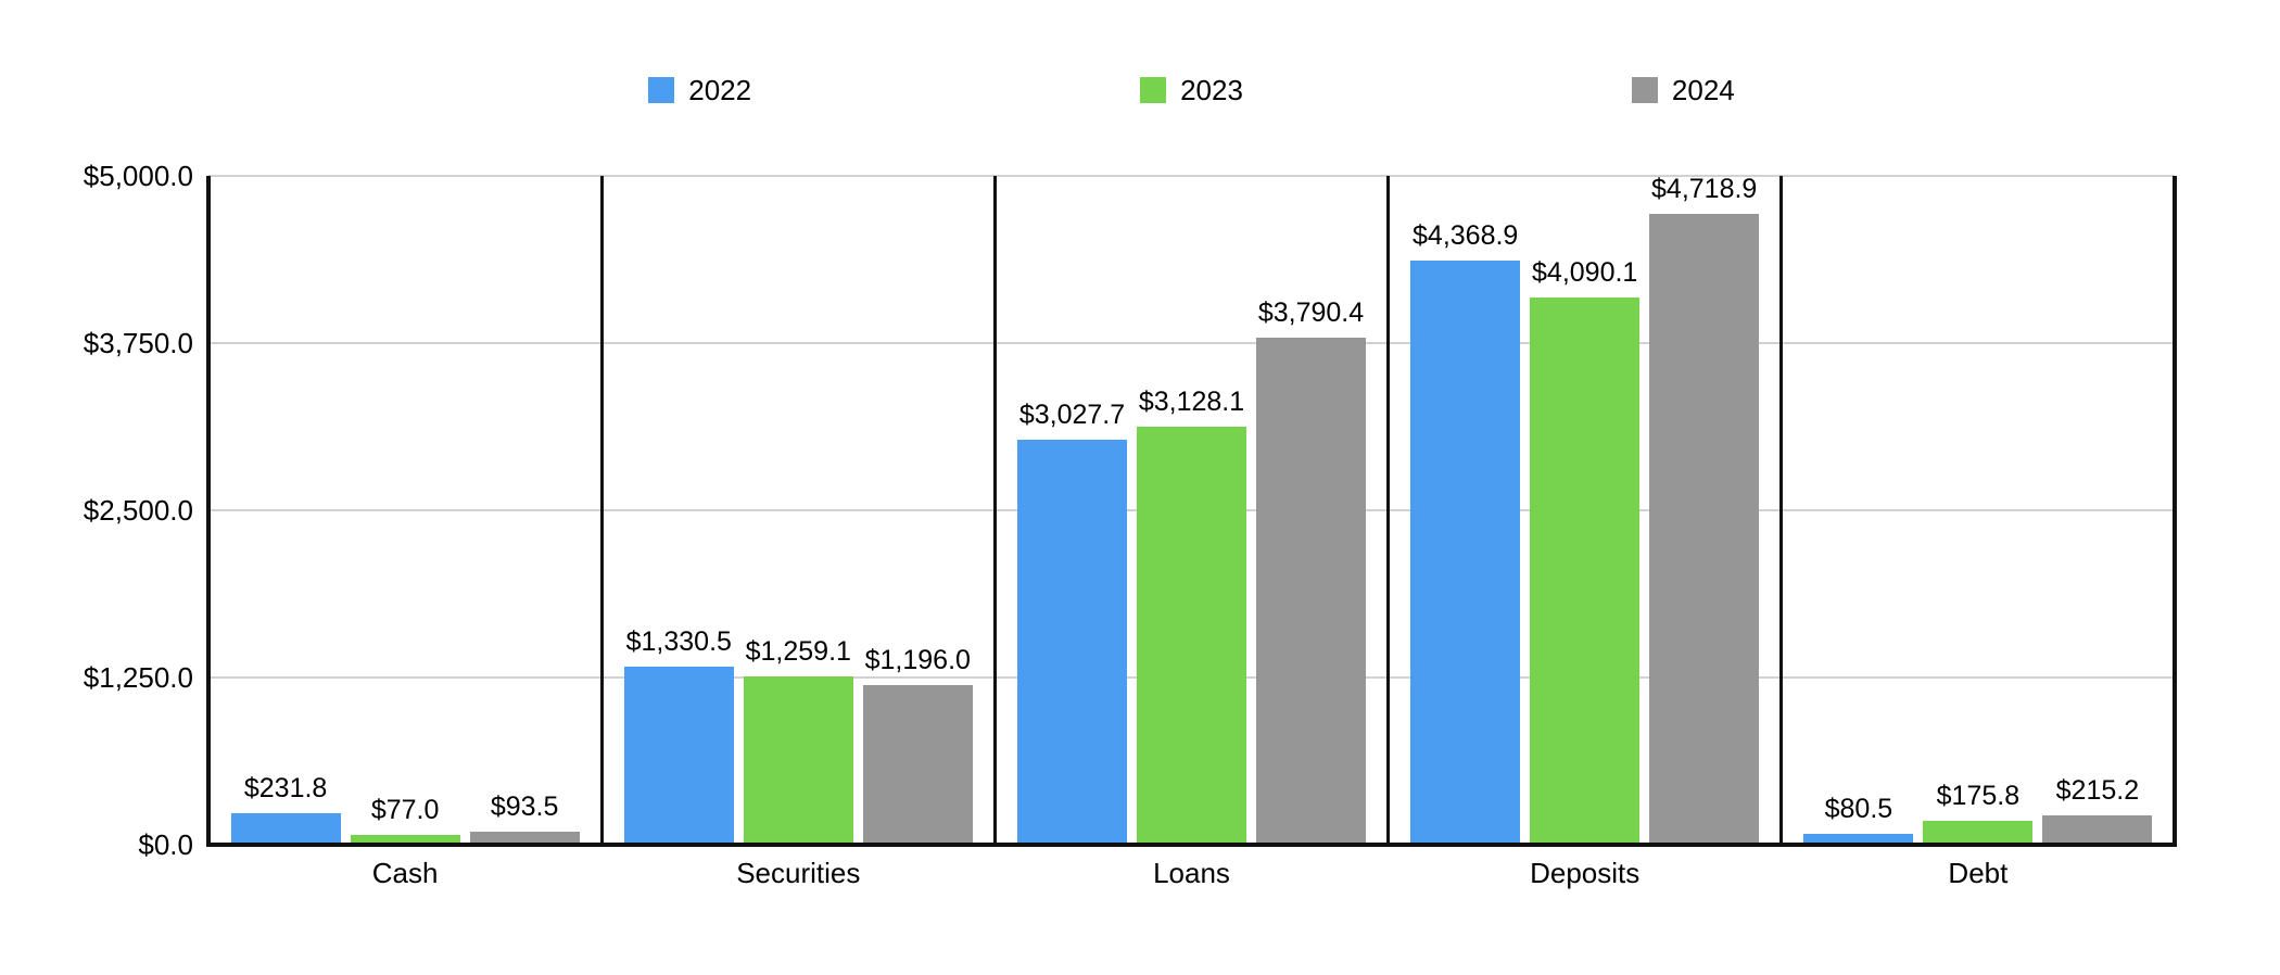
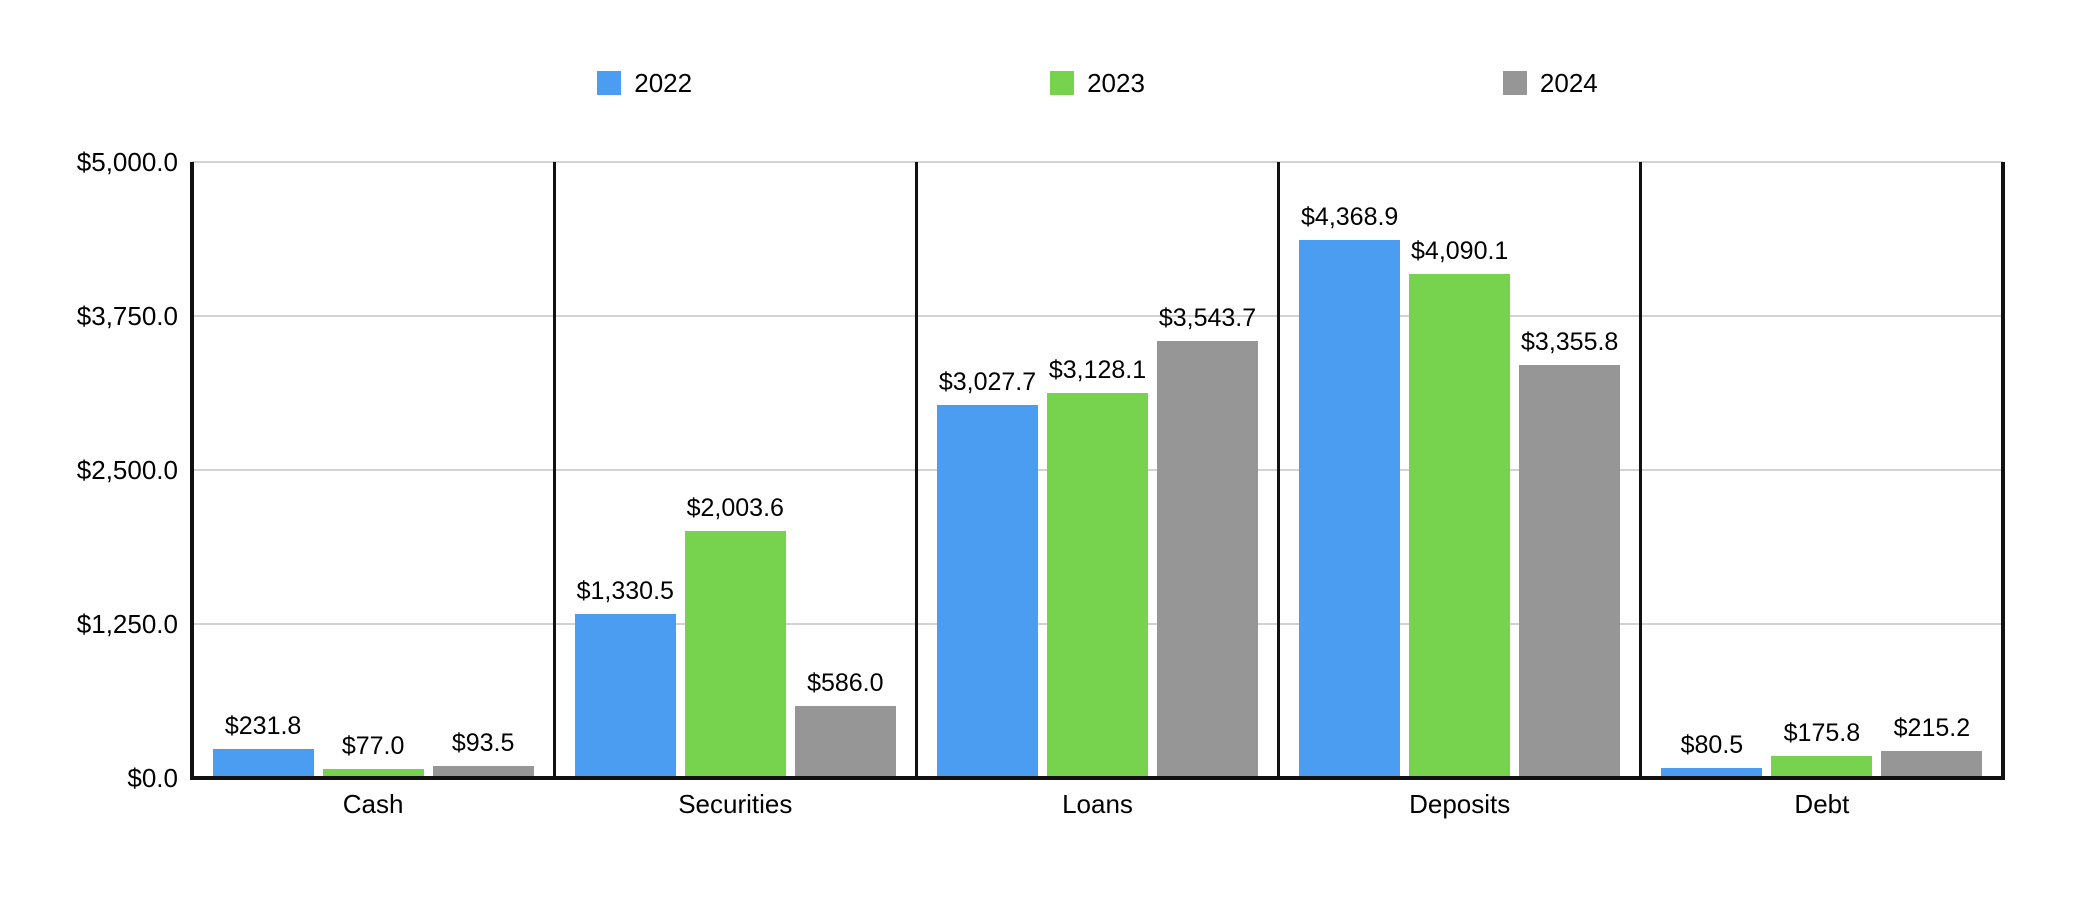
2023/Securities: $1,259.1 -> $2,003.6
2024/Securities: $1,196.0 -> $586.0
2024/Loans: $3,790.4 -> $3,543.7
2024/Deposits: $4,718.9 -> $3,355.8
